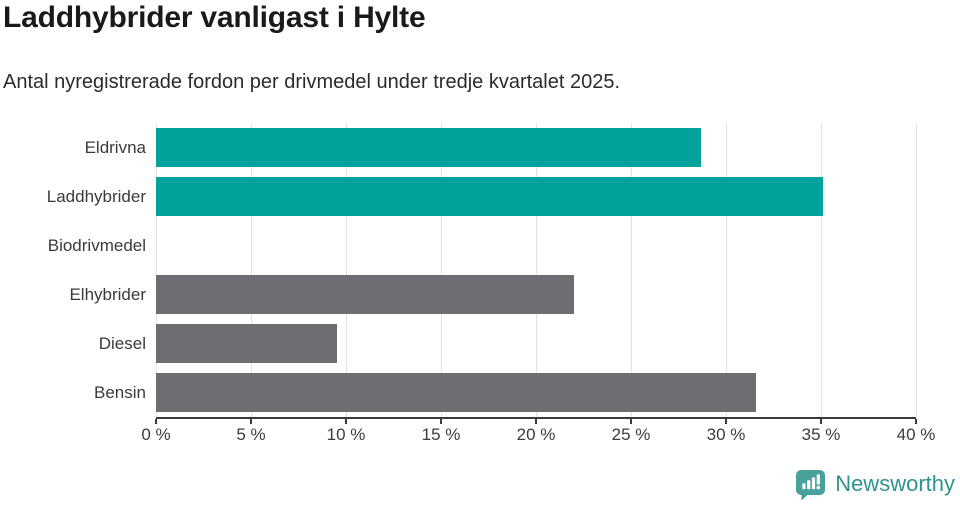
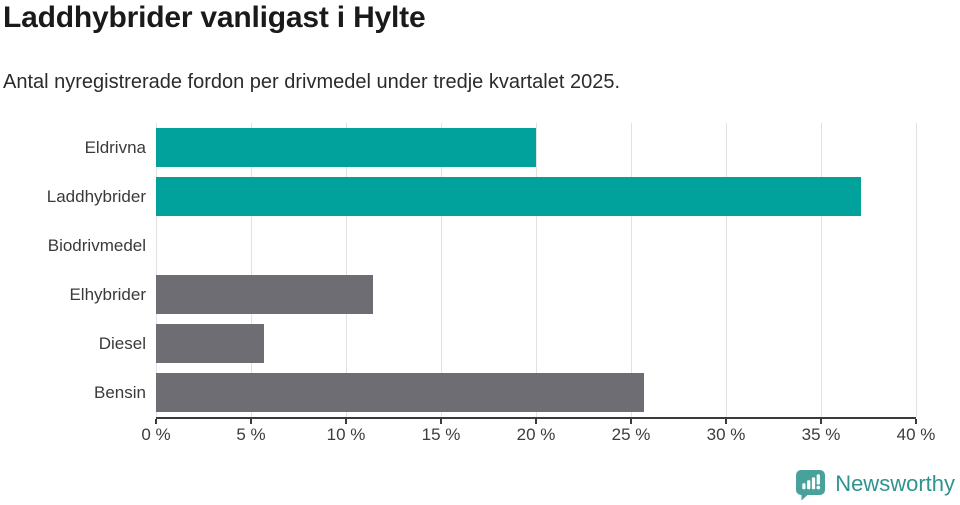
Eldrivna: 28.7% -> 20.0%
Laddhybrider: 35.1% -> 37.1%
Elhybrider: 22.0% -> 11.4%
Diesel: 9.5% -> 5.7%
Bensin: 31.6% -> 25.7%
